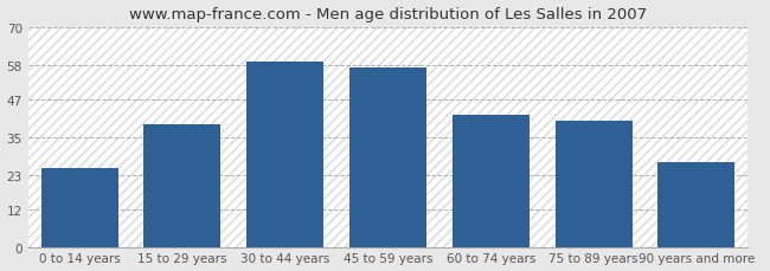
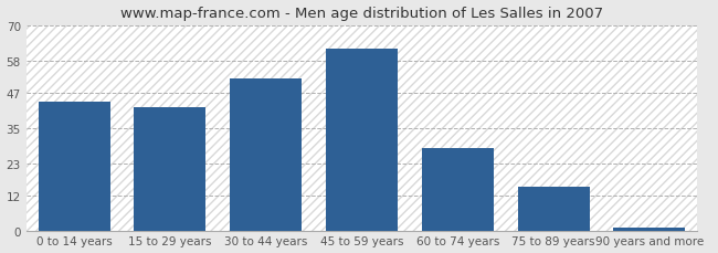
0 to 14 years: 25 -> 44
15 to 29 years: 39 -> 42
30 to 44 years: 59 -> 52
45 to 59 years: 57 -> 62
60 to 74 years: 42 -> 28
75 to 89 years: 40 -> 15
90 years and more: 27 -> 1
